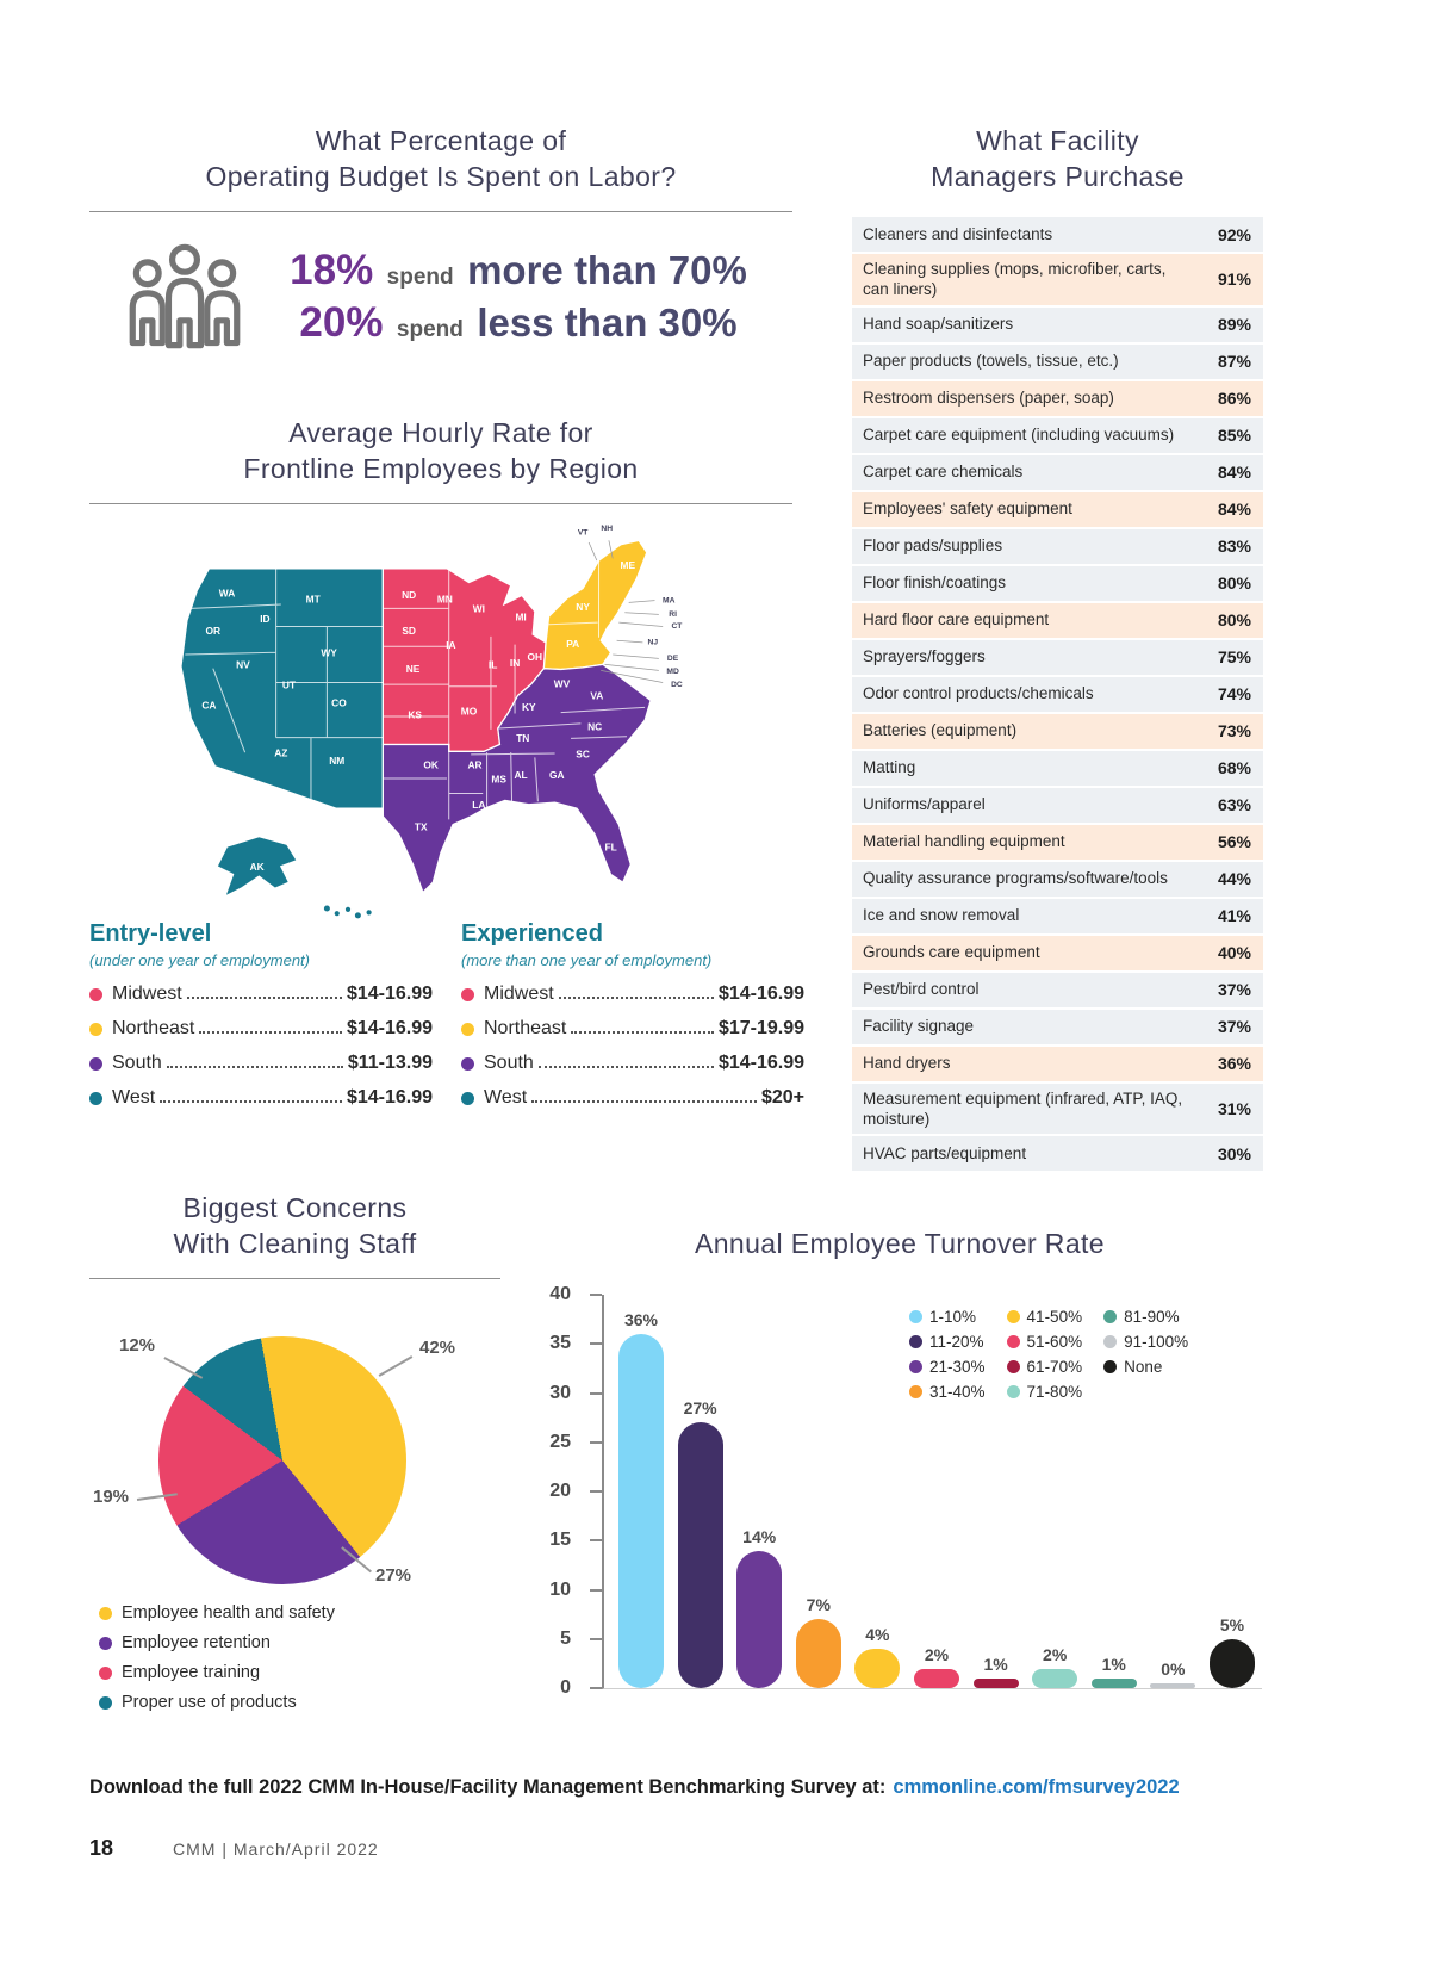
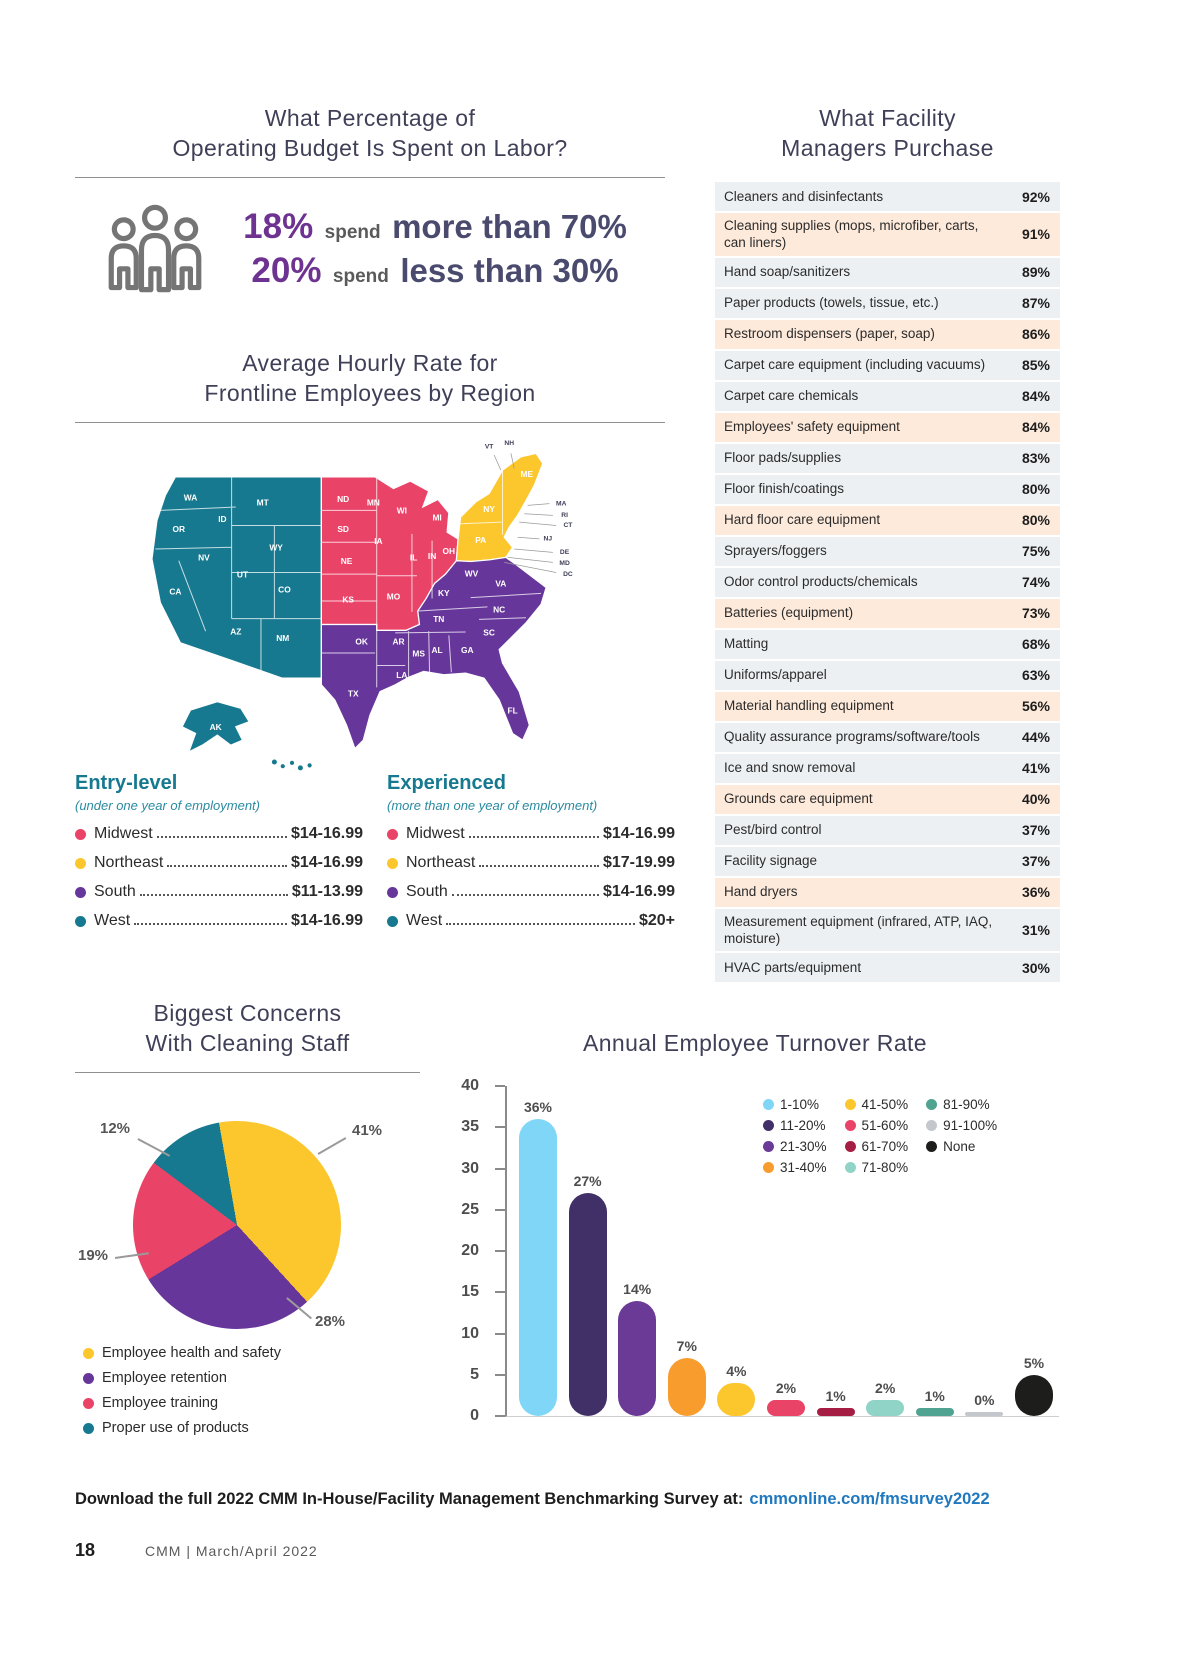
Biggest Concerns With Cleaning Staff/Employee health and safety: 42% -> 41%
Biggest Concerns With Cleaning Staff/Employee retention: 27% -> 28%
